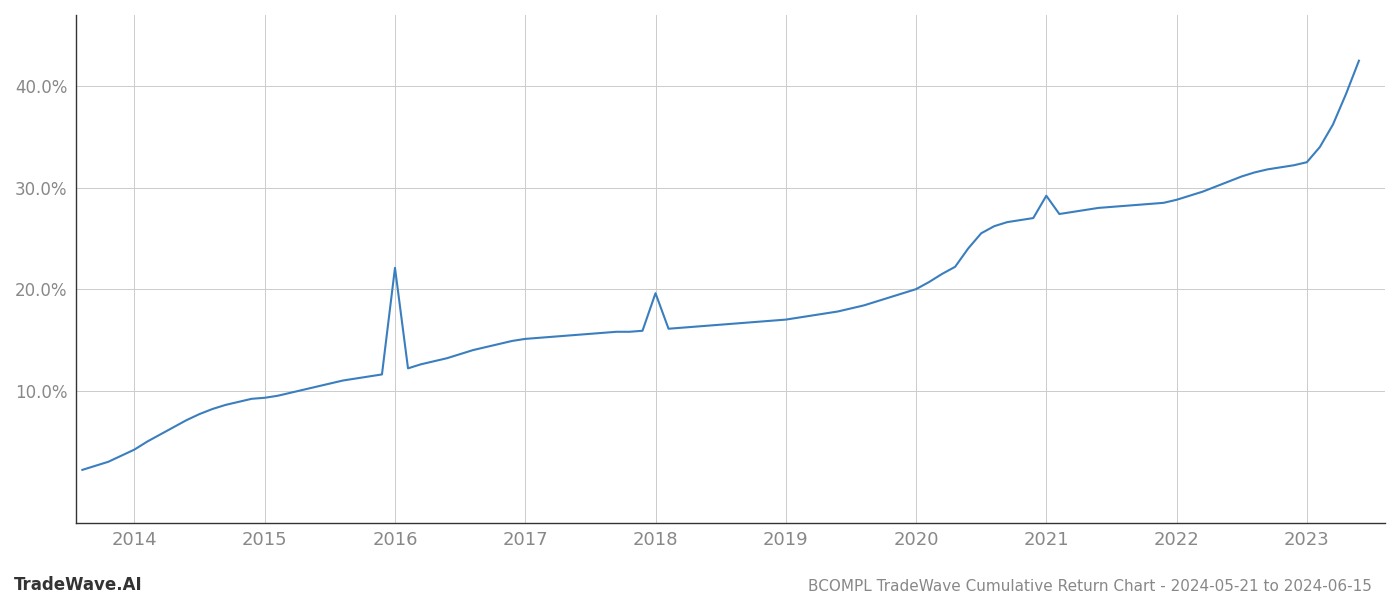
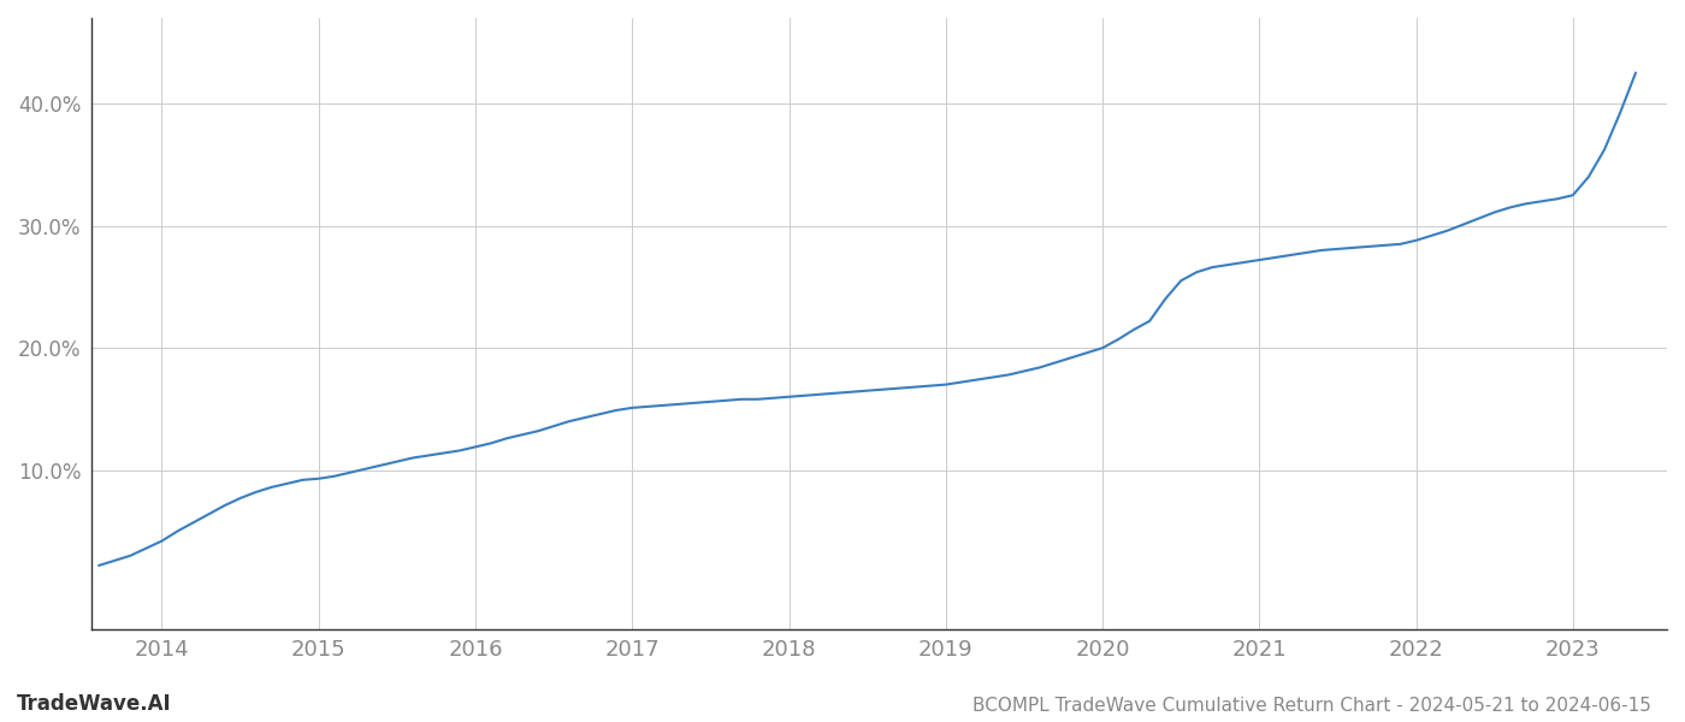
2016: 22.1% -> 11.9%
2018: 19.6% -> 16.0%
2021: 29.2% -> 27.2%
